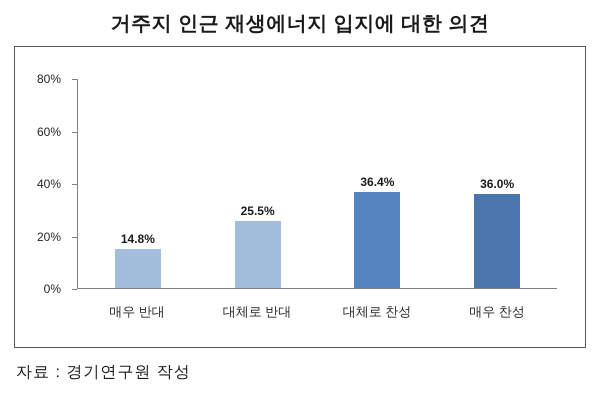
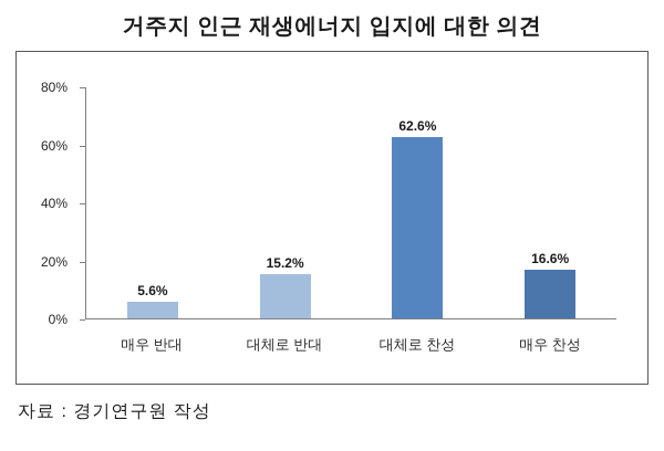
매우 반대: 14.8% -> 5.6%
대체로 반대: 25.5% -> 15.2%
대체로 찬성: 36.4% -> 62.6%
매우 찬성: 36.0% -> 16.6%
